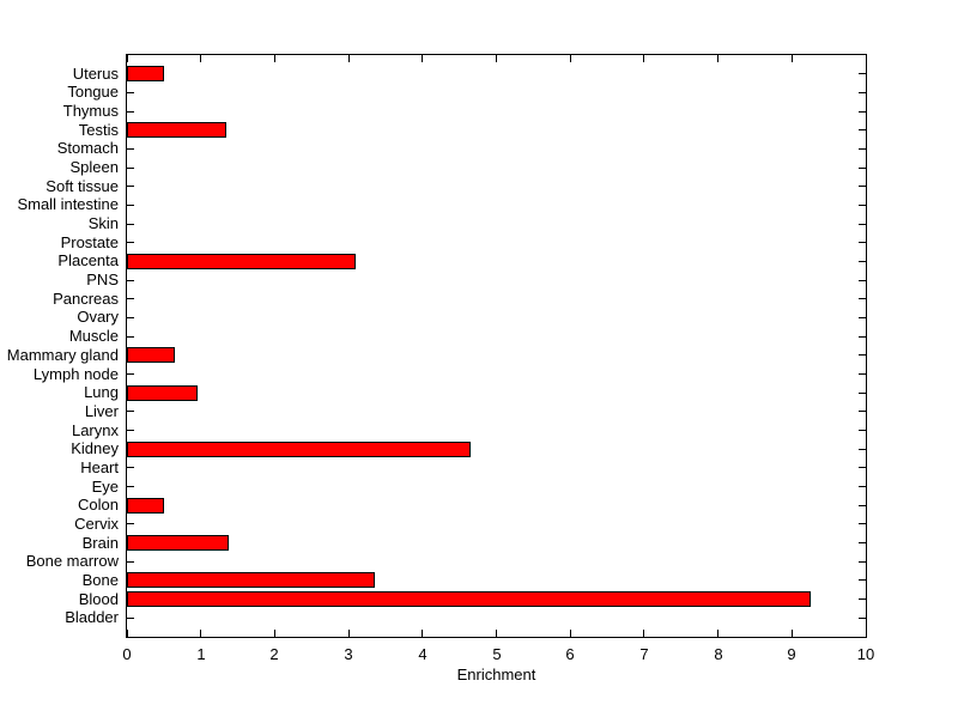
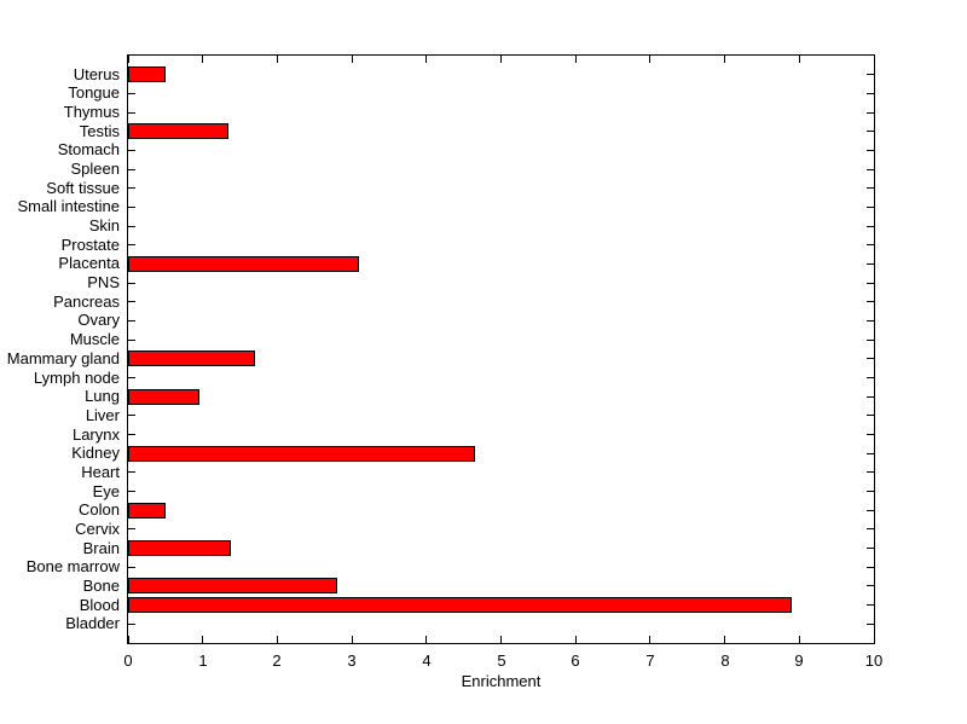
Mammary gland: 0.7 -> 1.7
Bone: 3.4 -> 2.8
Blood: 9.2 -> 8.9
